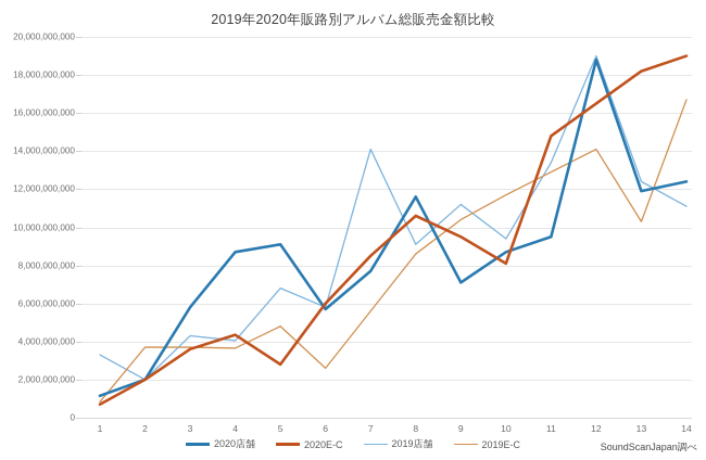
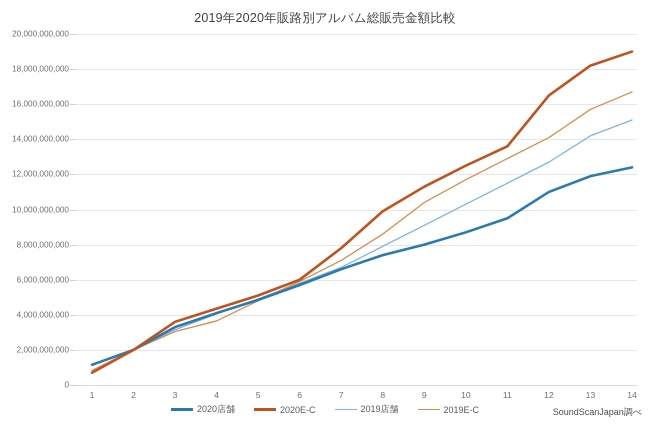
2019店舗/1: 3300000000 -> 1100000000
2019E-C/2: 3700000000 -> 2000000000
2020店舗/3: 5800000000 -> 3300000000
2019店舗/3: 4300000000 -> 3200000000
2019E-C/3: 3700000000 -> 3000000000
2020店舗/4: 8700000000 -> 4100000000
2020店舗/5: 9100000000 -> 4800000000
2020E-C/5: 2800000000 -> 5100000000
2019店舗/5: 6800000000 -> 4900000000
2019E-C/6: 2600000000 -> 5900000000
2020店舗/7: 7700000000 -> 6600000000
2020E-C/7: 8500000000 -> 7800000000
2019店舗/7: 14100000000 -> 6700000000
2019E-C/7: 5600000000 -> 7100000000
2020店舗/8: 11600000000 -> 7400000000
2020E-C/8: 10600000000 -> 9900000000
2019店舗/8: 9100000000 -> 7900000000
2020店舗/9: 7100000000 -> 8000000000
2020E-C/9: 9500000000 -> 11300000000
2019店舗/9: 11200000000 -> 9100000000
2020E-C/10: 8100000000 -> 12500000000
2019店舗/10: 9400000000 -> 10300000000
2020E-C/11: 14800000000 -> 13600000000
2019店舗/11: 13400000000 -> 11500000000
2020店舗/12: 18800000000 -> 11000000000
2019店舗/12: 19000000000 -> 12700000000
2019店舗/13: 12400000000 -> 14200000000
2019E-C/13: 10300000000 -> 15700000000
2019店舗/14: 11100000000 -> 15100000000
